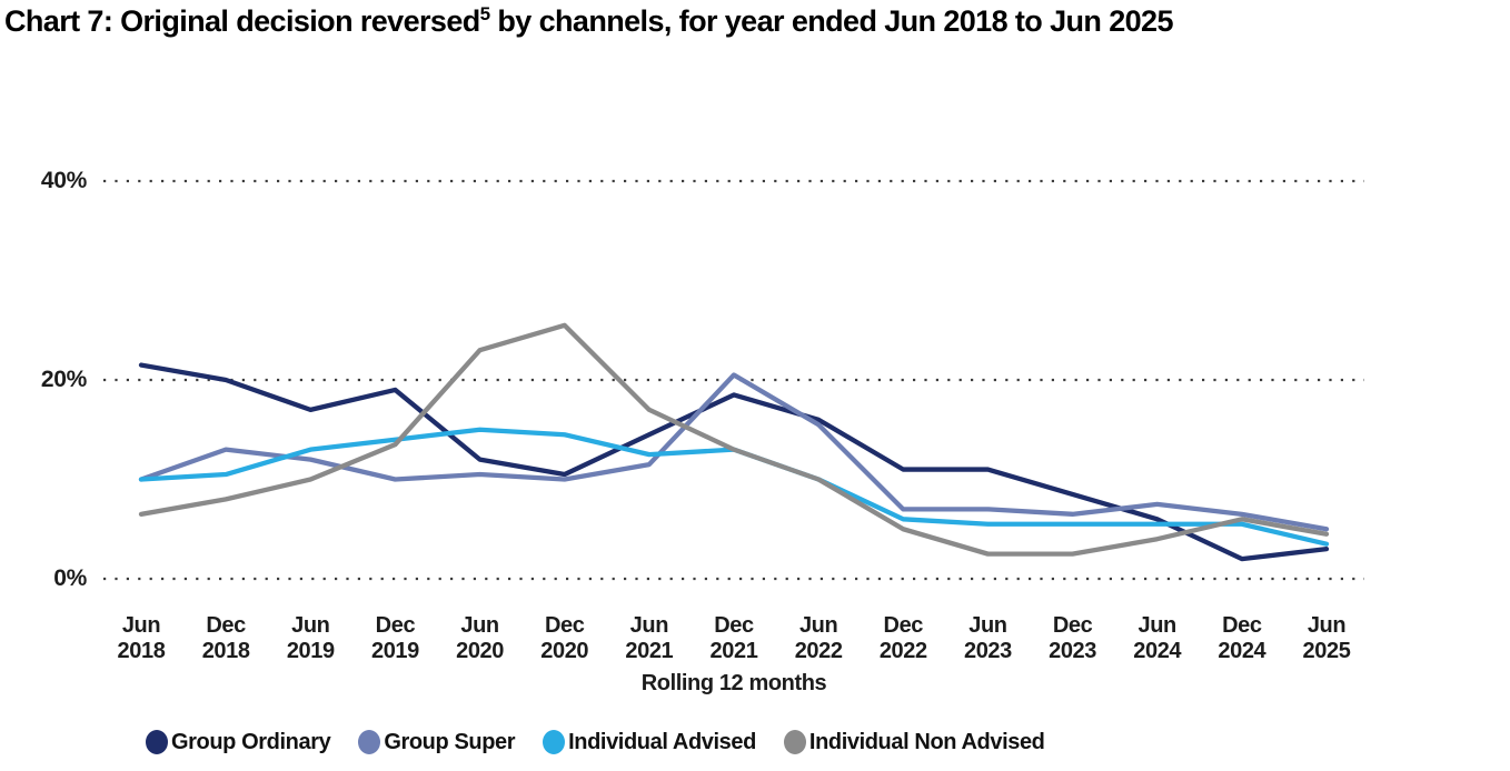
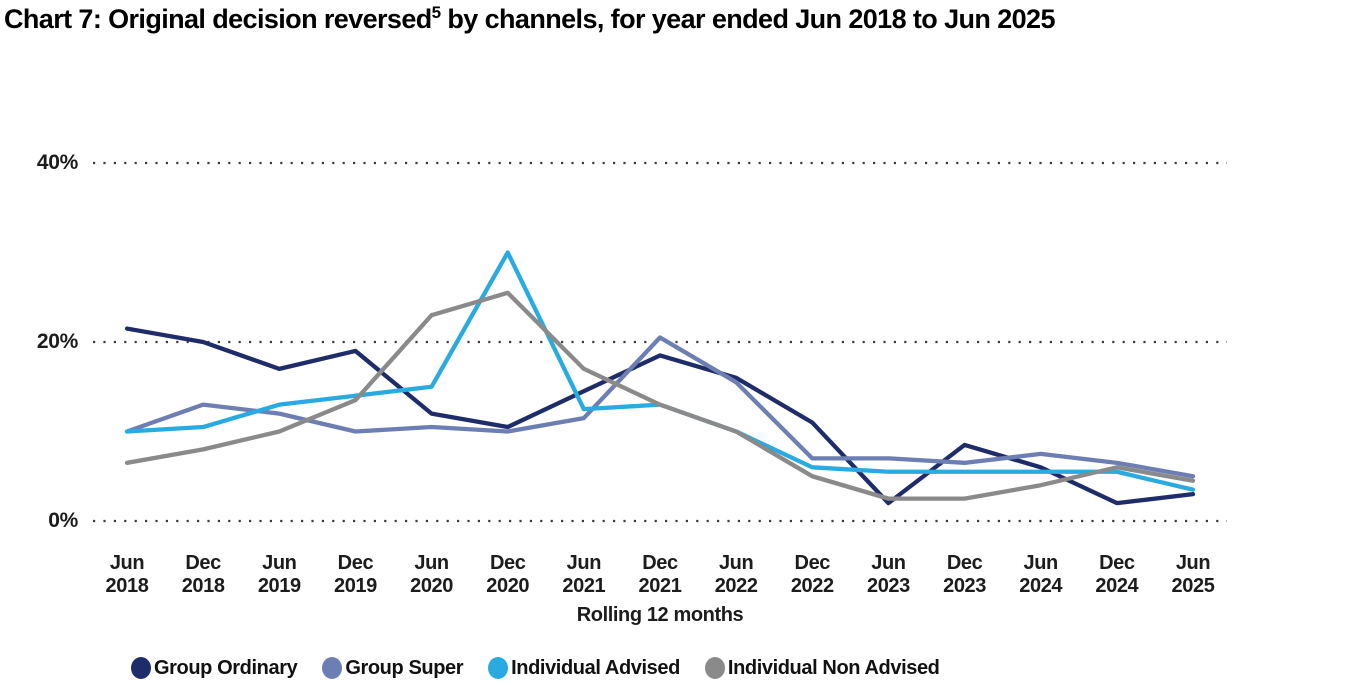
Individual Advised/Dec 2020: 14% -> 30%
Group Ordinary/Jun 2023: 11% -> 2%
